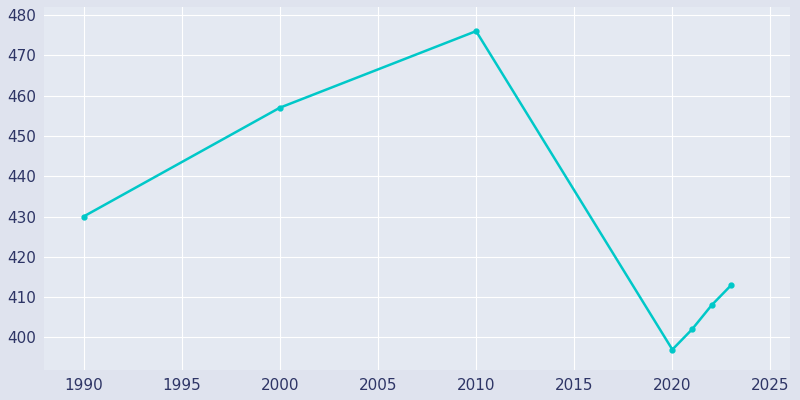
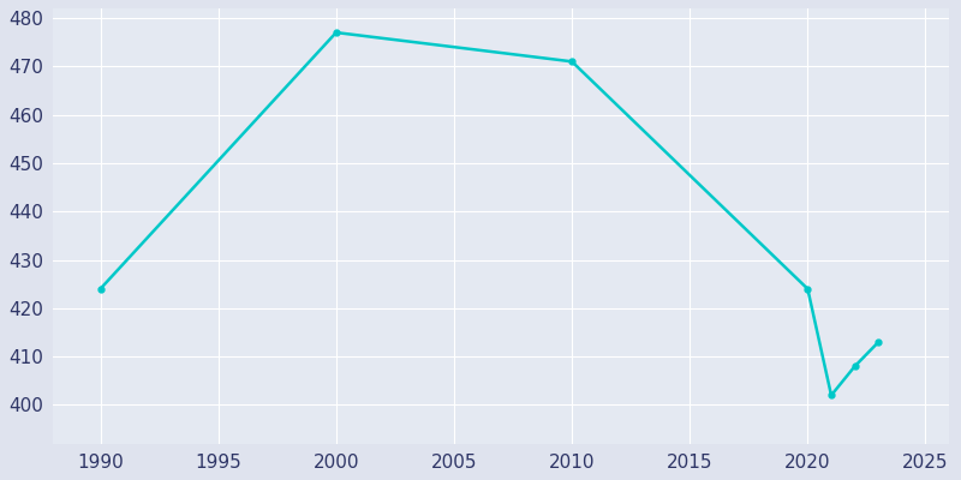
1990: 430 -> 424
2000: 457 -> 477
2010: 476 -> 471
2020: 397 -> 424
